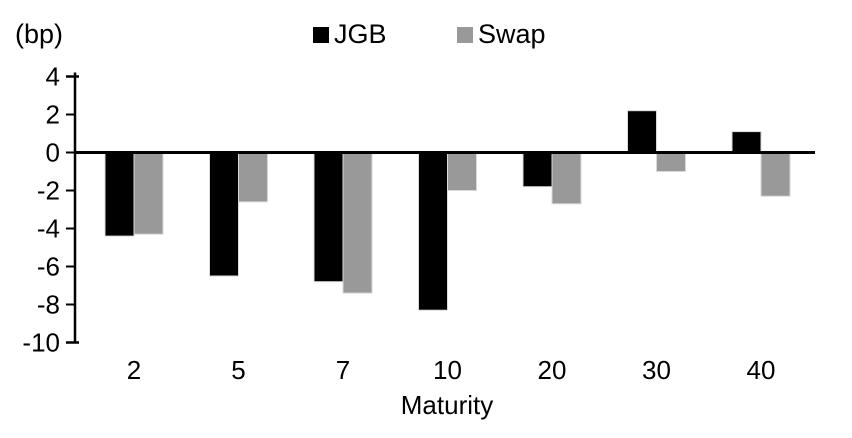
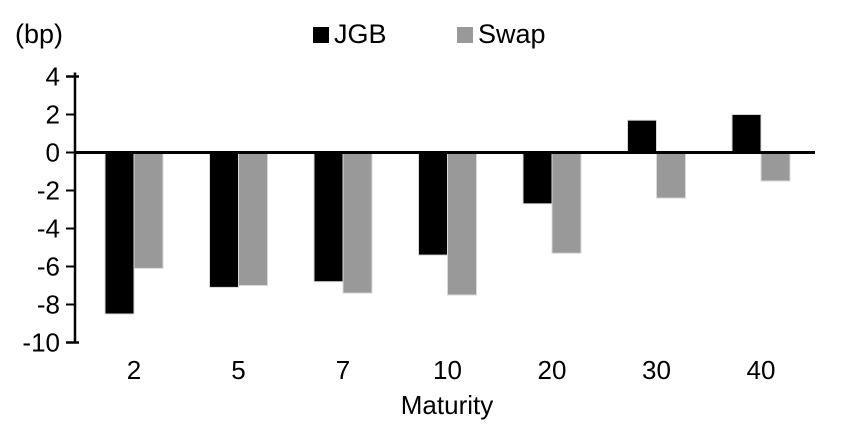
JGB/2: -4.4 -> -8.5
Swap/2: -4.3 -> -6.1
JGB/5: -6.5 -> -7.1
Swap/5: -2.6 -> -7.0
JGB/10: -8.3 -> -5.4
Swap/10: -2.0 -> -7.5
JGB/20: -1.8 -> -2.7
Swap/20: -2.7 -> -5.3
JGB/30: 2.2 -> 1.7
Swap/30: -1.0 -> -2.4
JGB/40: 1.1 -> 2.0
Swap/40: -2.3 -> -1.5
